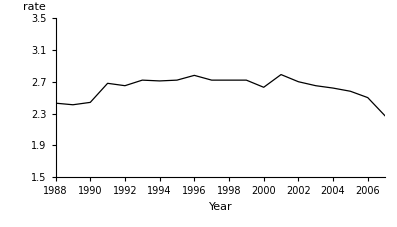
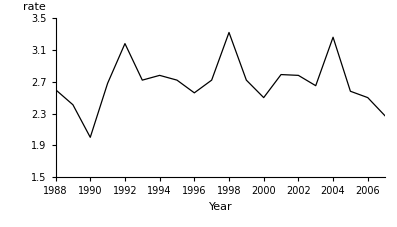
1988: 2.43 -> 2.60
1990: 2.44 -> 2.00
1992: 2.65 -> 3.18
1994: 2.71 -> 2.78
1996: 2.78 -> 2.56
1998: 2.72 -> 3.32
2000: 2.63 -> 2.50
2002: 2.70 -> 2.78
2004: 2.62 -> 3.26
